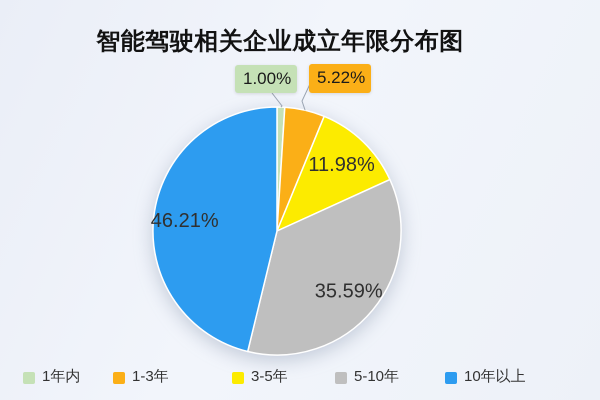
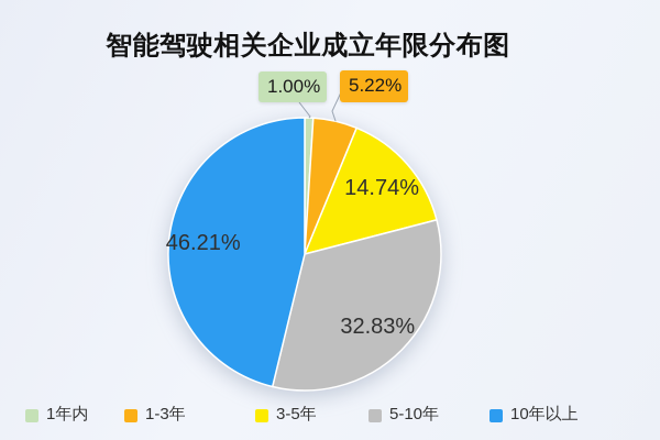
3-5年: 11.98% -> 14.74%
5-10年: 35.59% -> 32.83%
